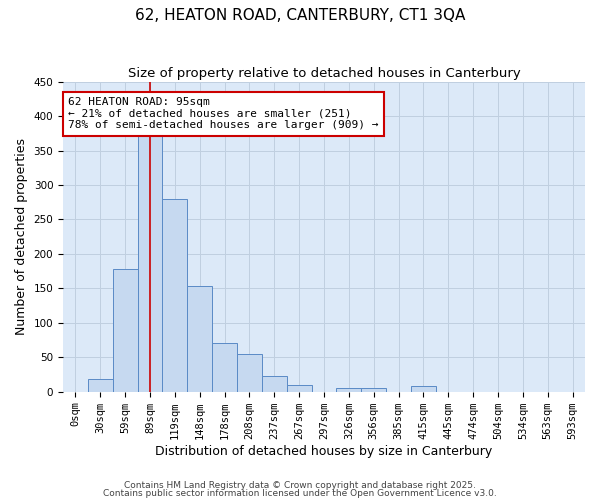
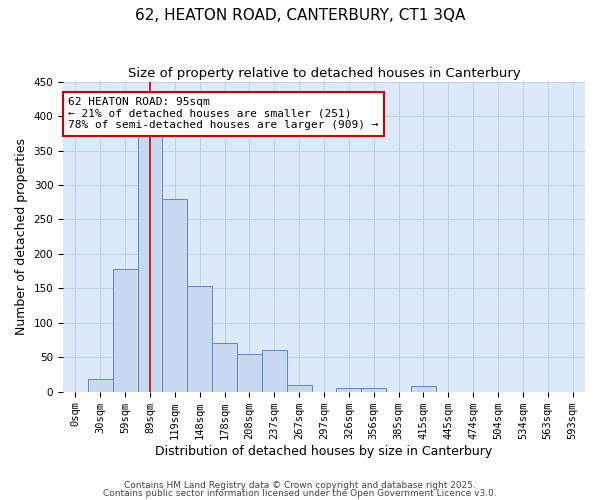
237sqm: 23 -> 60
